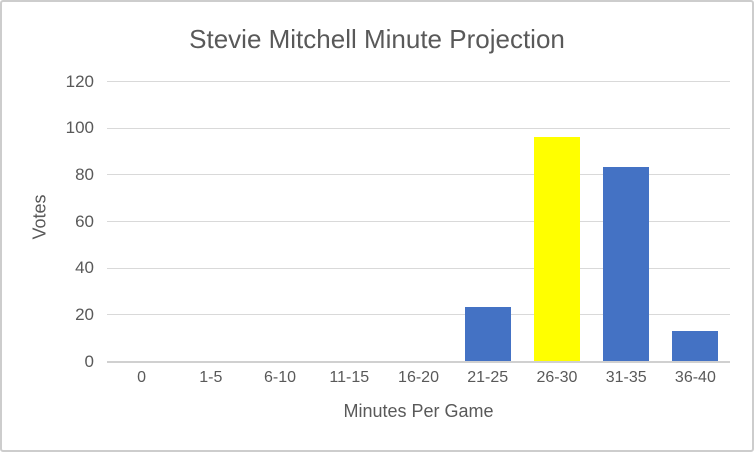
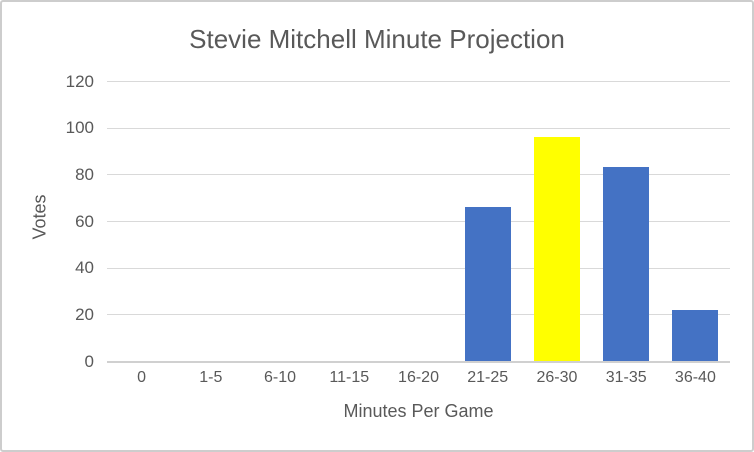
21-25: 23 -> 66
36-40: 13 -> 22
